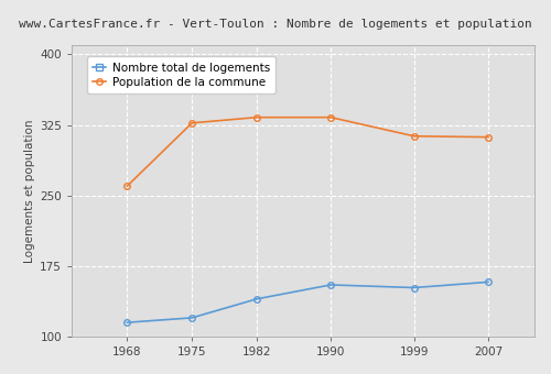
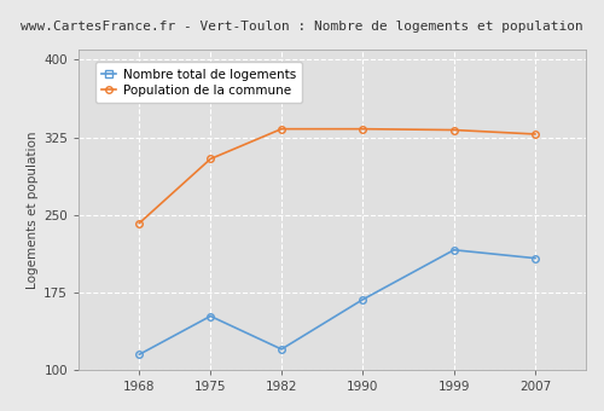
Population de la commune/1968: 260 -> 242
Nombre total de logements/1975: 120 -> 152
Population de la commune/1975: 327 -> 304
Nombre total de logements/1982: 140 -> 120
Nombre total de logements/1990: 155 -> 168
Nombre total de logements/1999: 152 -> 216
Population de la commune/1999: 313 -> 332
Nombre total de logements/2007: 158 -> 208
Population de la commune/2007: 312 -> 328
